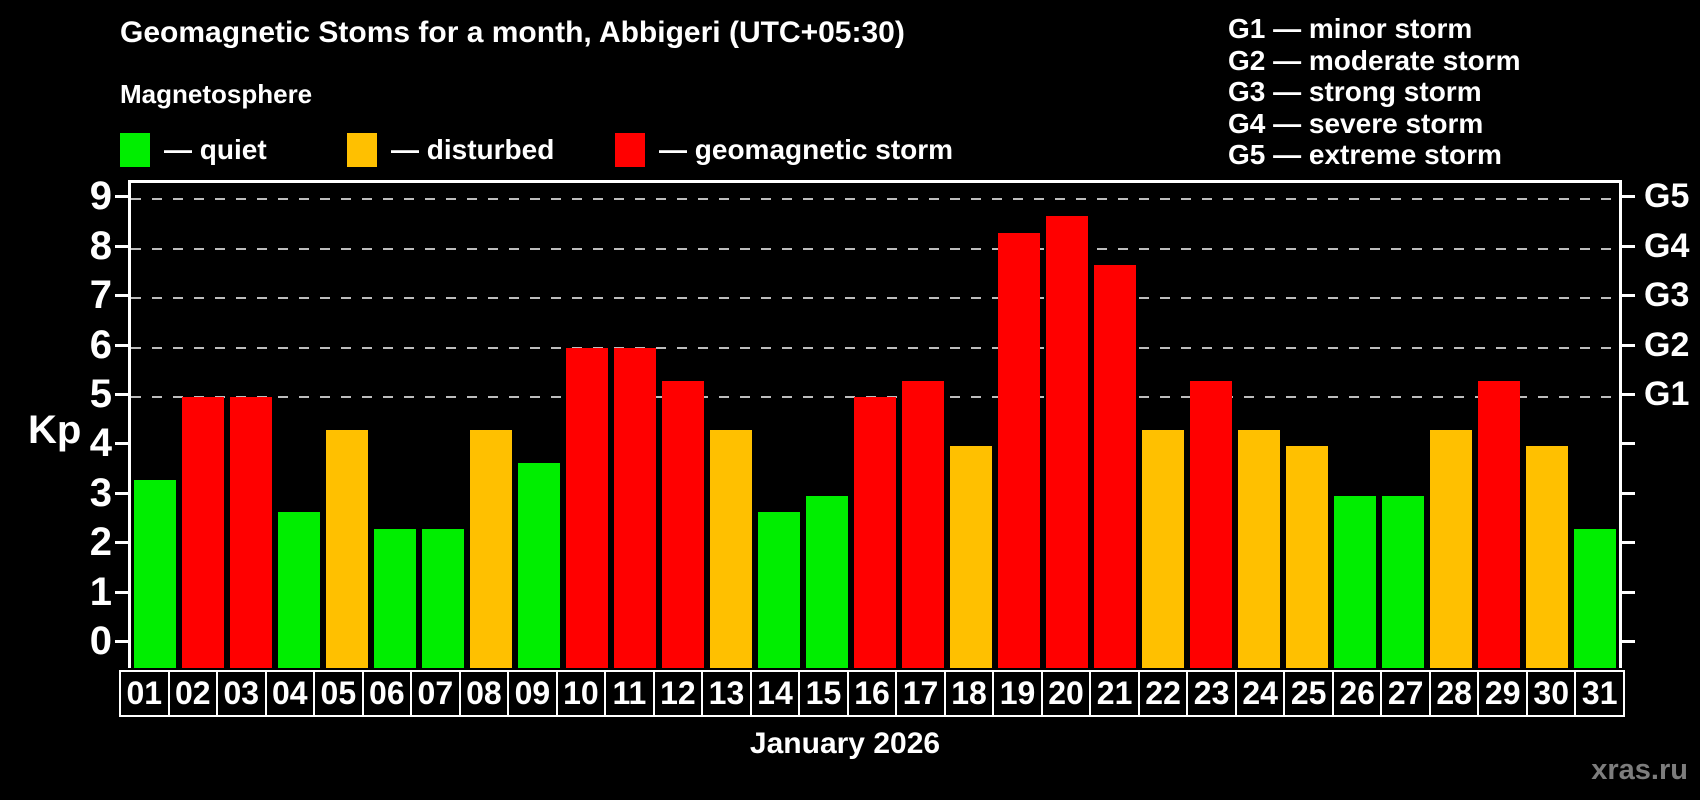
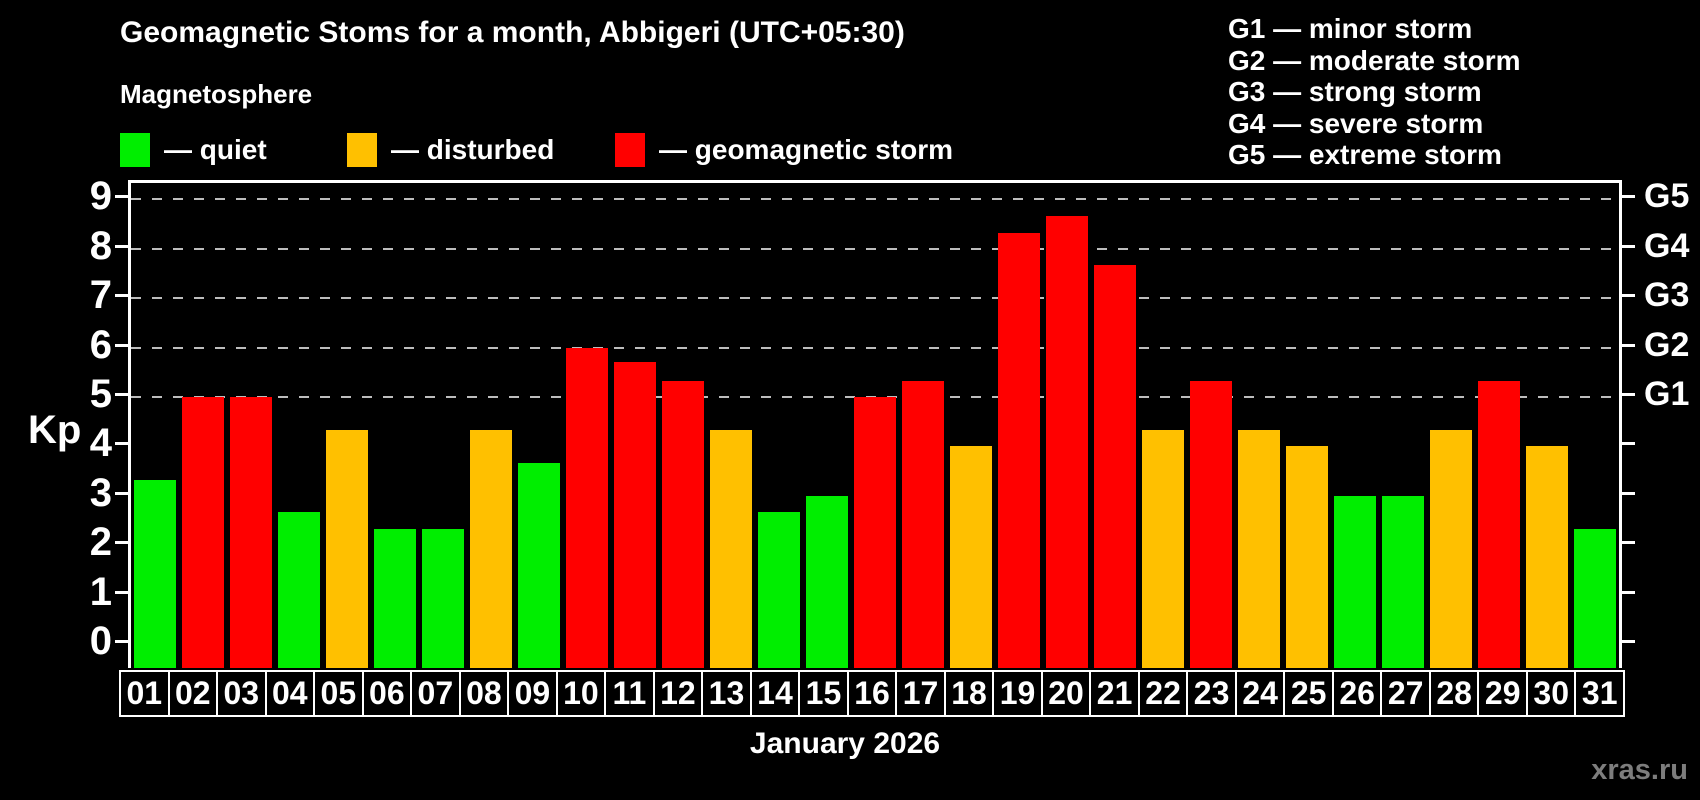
11: 6.0 -> 5.7
